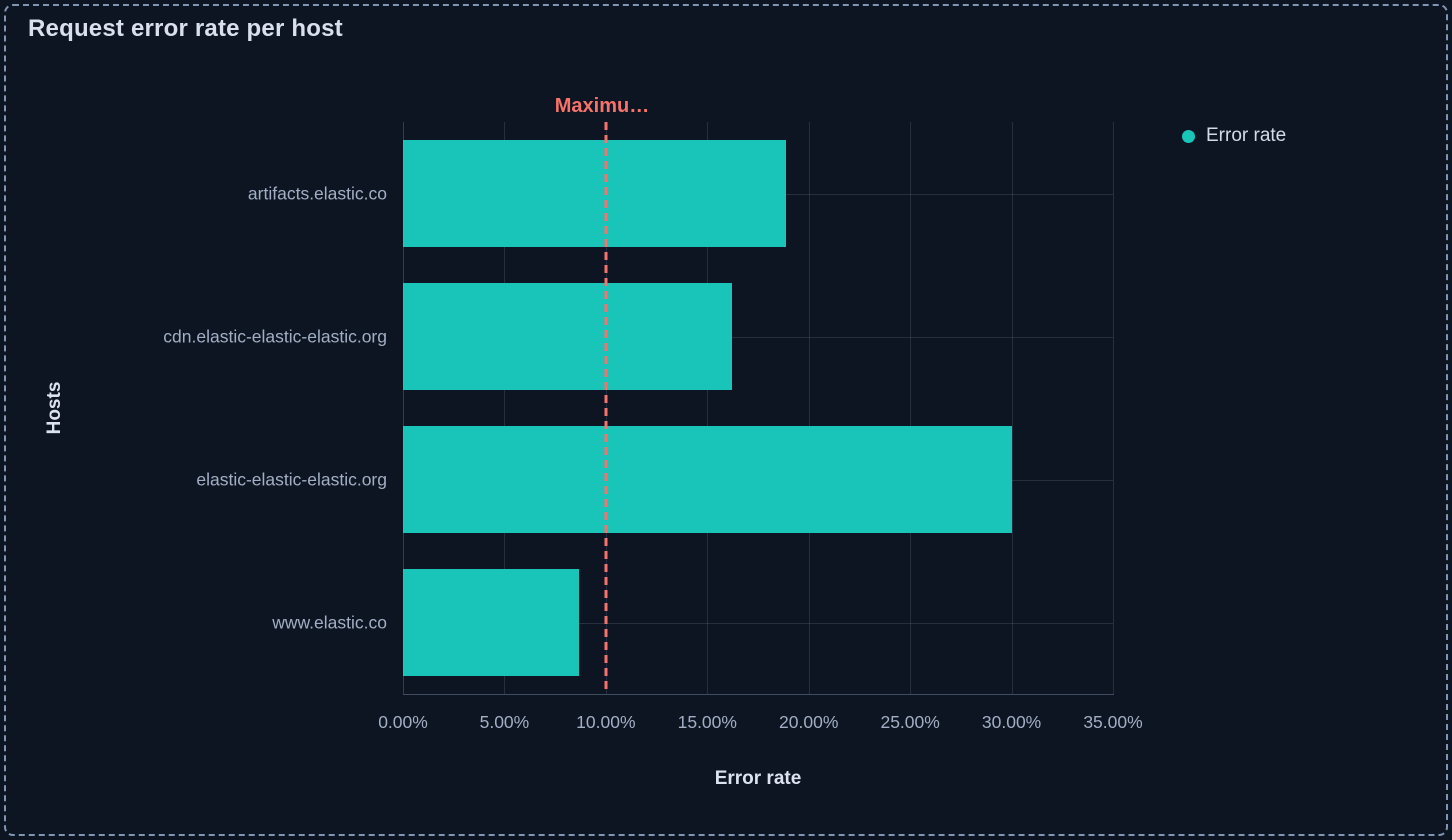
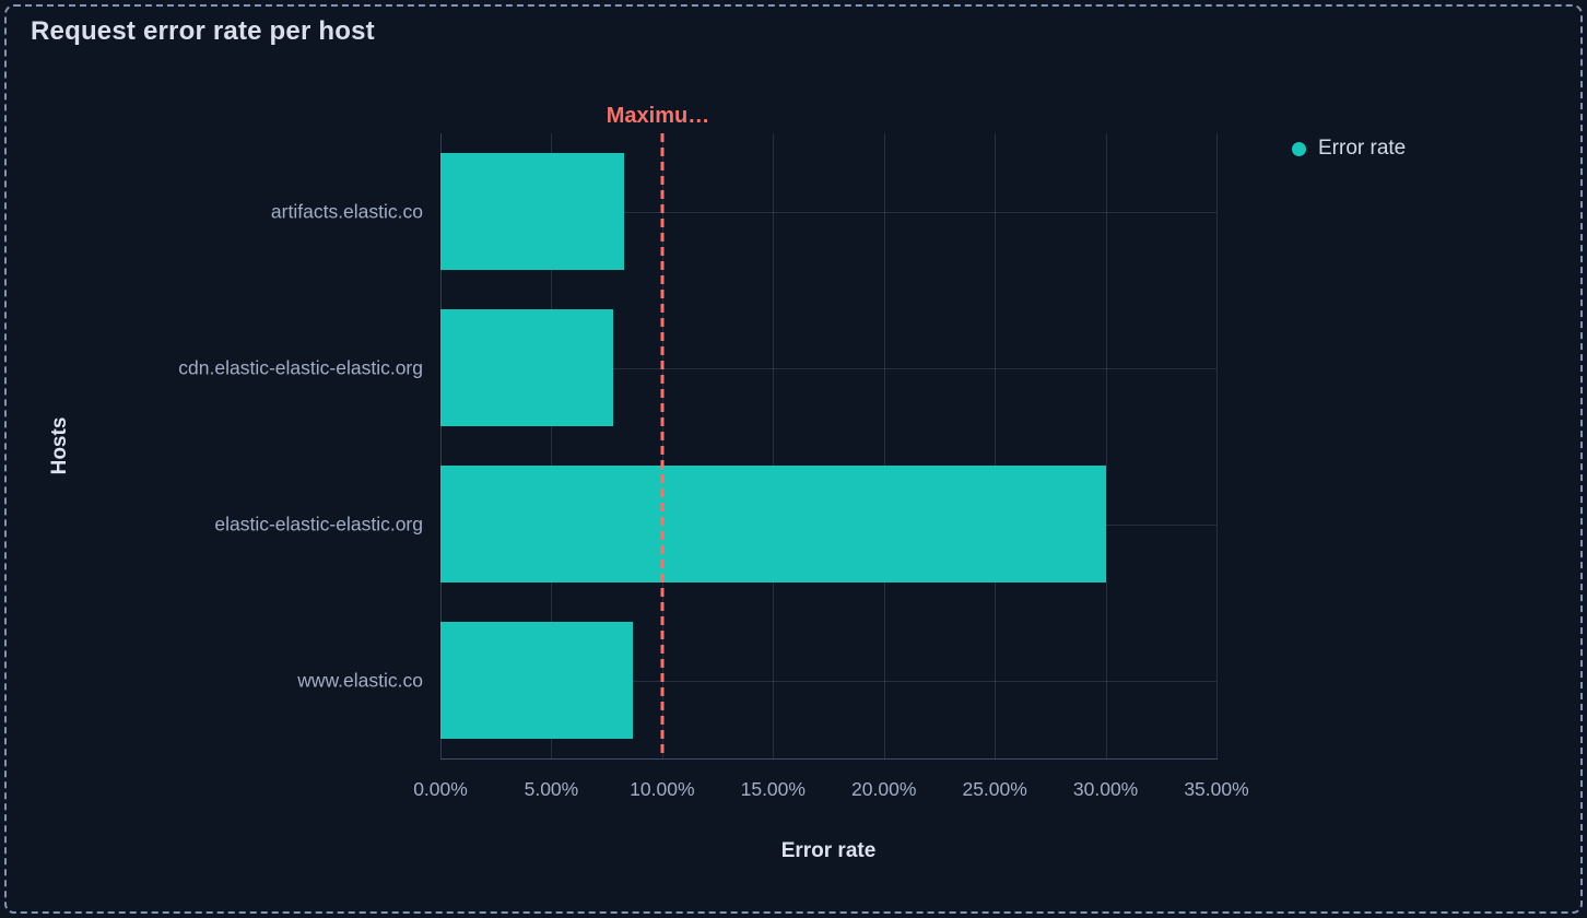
artifacts.elastic.co: 18.9% -> 8.3%
cdn.elastic-elastic-elastic.org: 16.2% -> 7.8%
